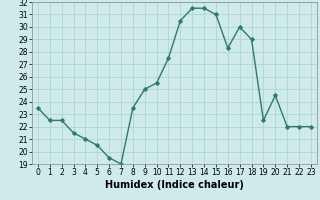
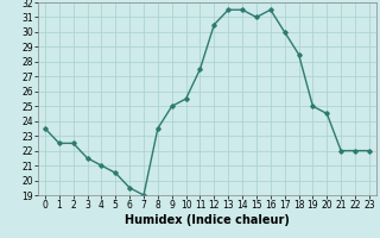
16: 28.3 -> 31.5
18: 29.0 -> 28.5
19: 22.5 -> 25.0
